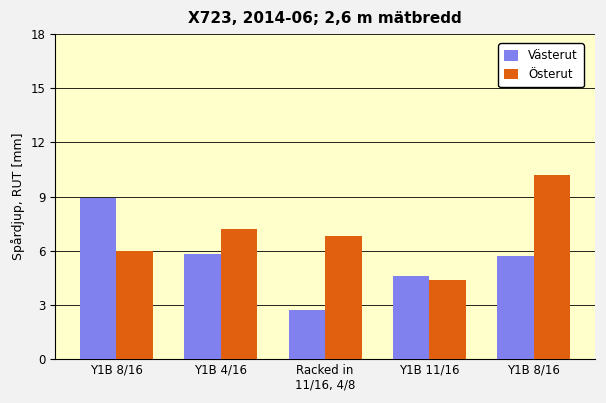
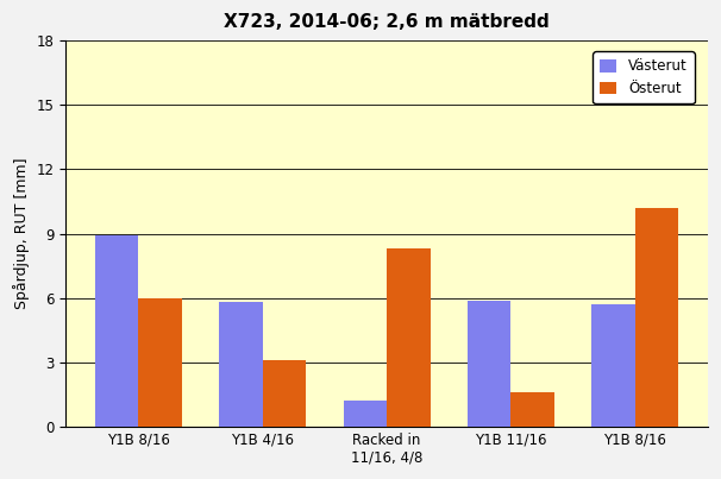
Österut/Y1B 4/16: 7.2 -> 3.1
Västerut/Racked in 11/16, 4/8: 2.7 -> 1.2
Österut/Racked in 11/16, 4/8: 6.8 -> 8.3
Västerut/Y1B 11/16: 4.6 -> 5.9
Österut/Y1B 11/16: 4.4 -> 1.6
